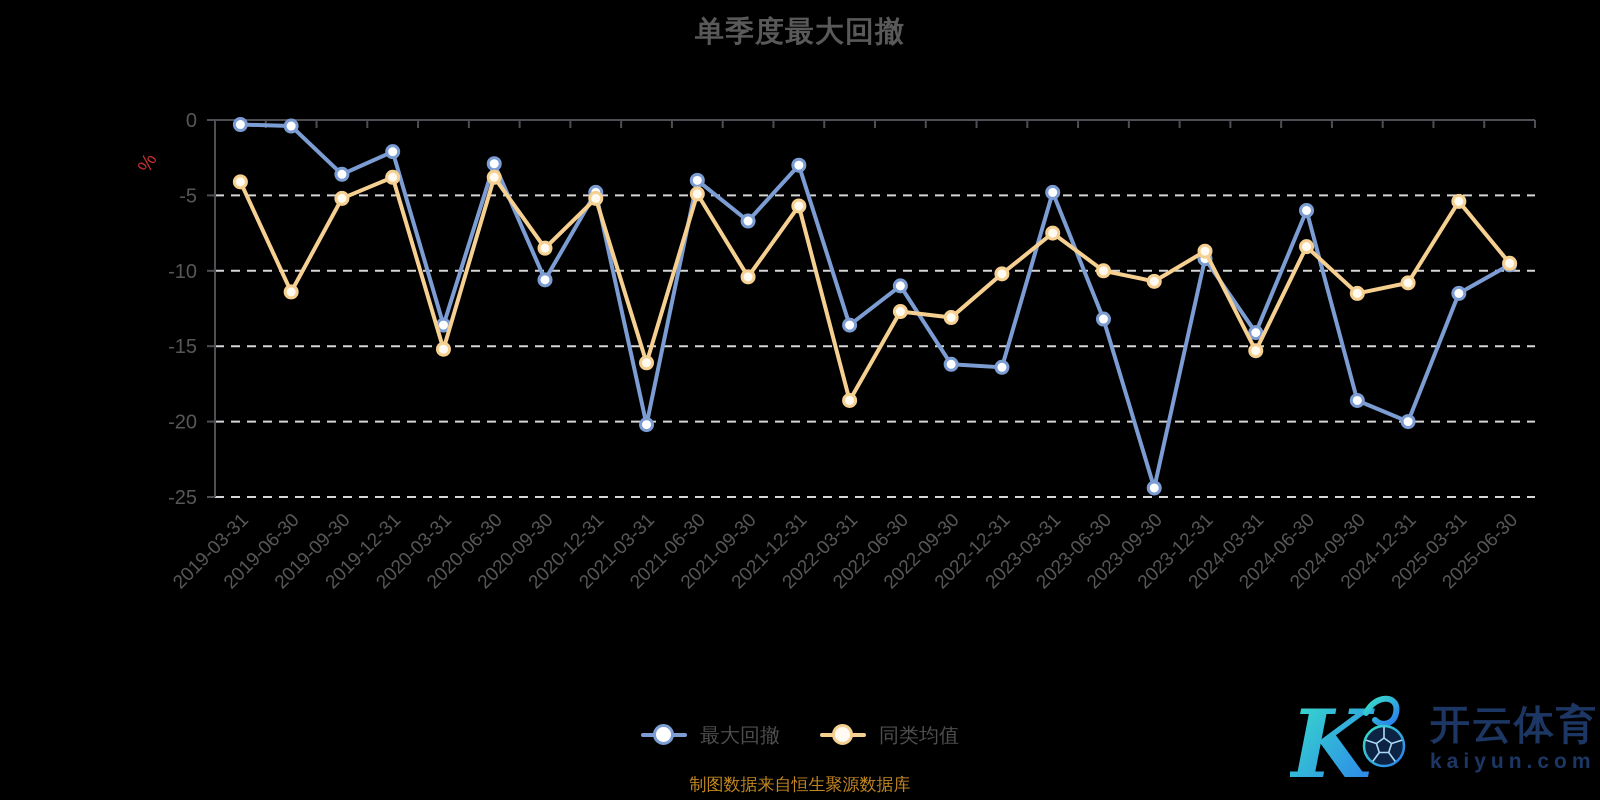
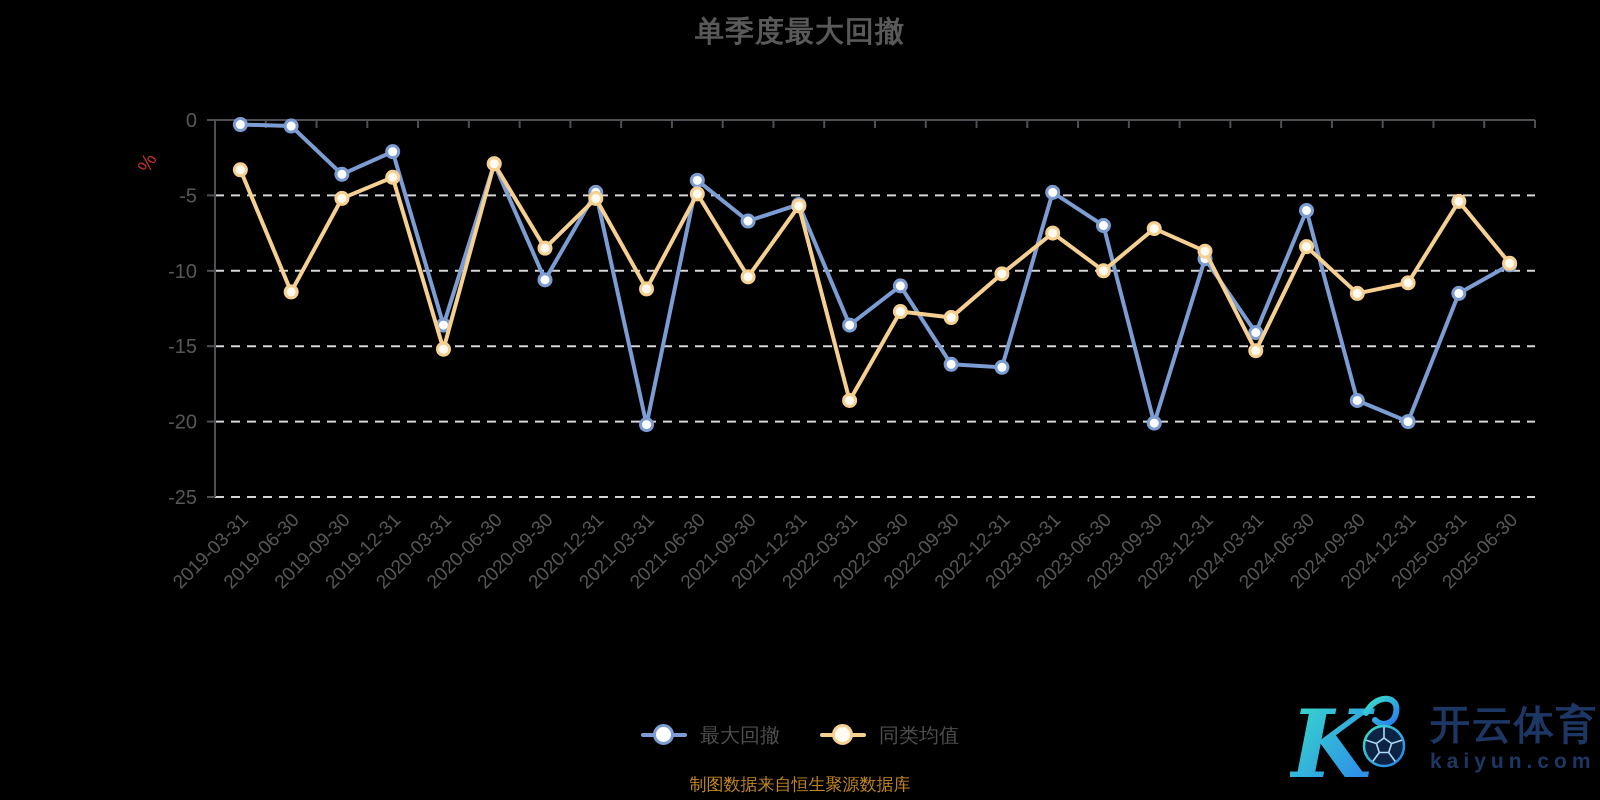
同类均值/2019-03-31: -4.1 -> -3.3
同类均值/2020-06-30: -3.8 -> -2.9
同类均值/2021-03-31: -16.1 -> -11.2
最大回撤/2021-12-31: -3.0 -> -5.6
最大回撤/2023-06-30: -13.2 -> -7.0
最大回撤/2023-09-30: -24.4 -> -20.1
同类均值/2023-09-30: -10.7 -> -7.2
